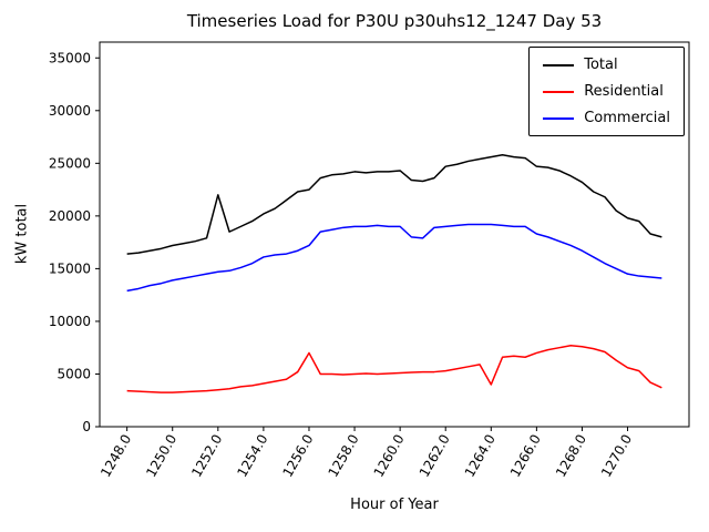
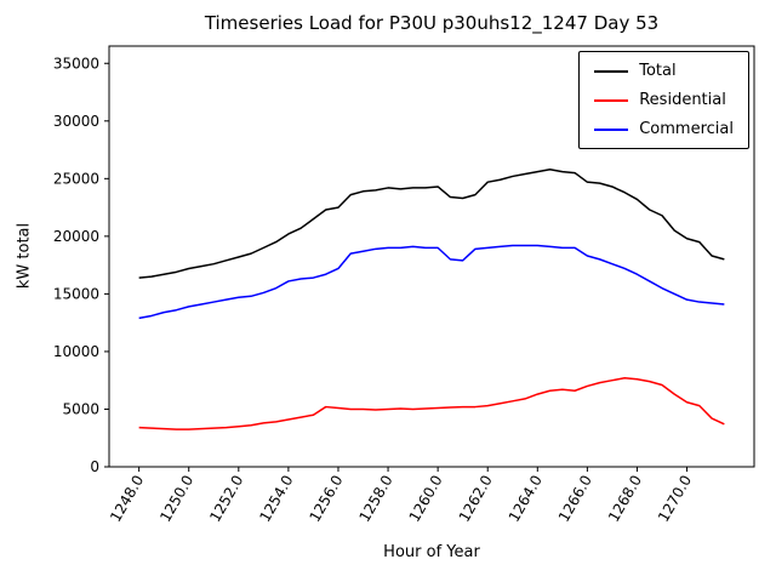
Total/1252.0: 22000 -> 18000
Residential/1256.0: 7000 -> 5000
Residential/1264.0: 4000 -> 6000
